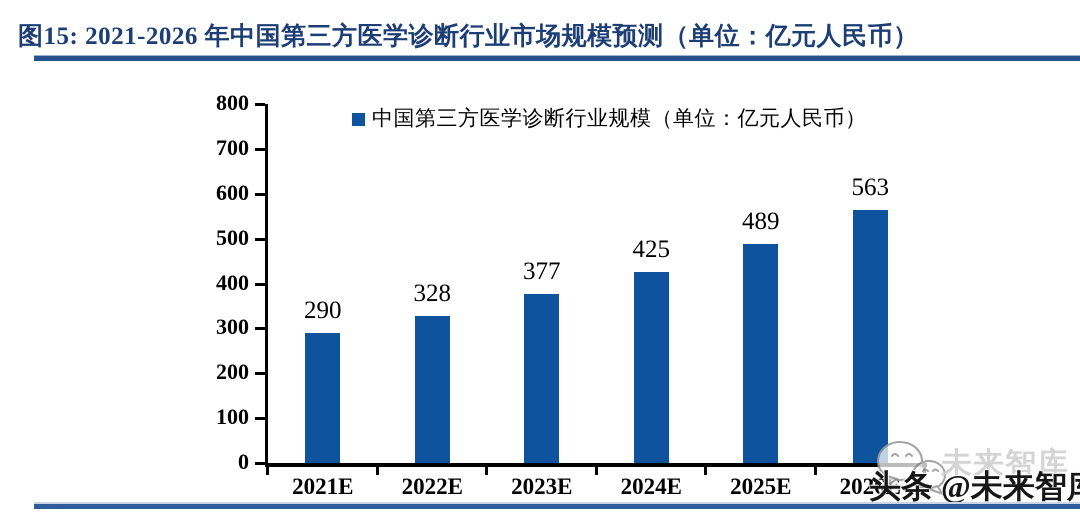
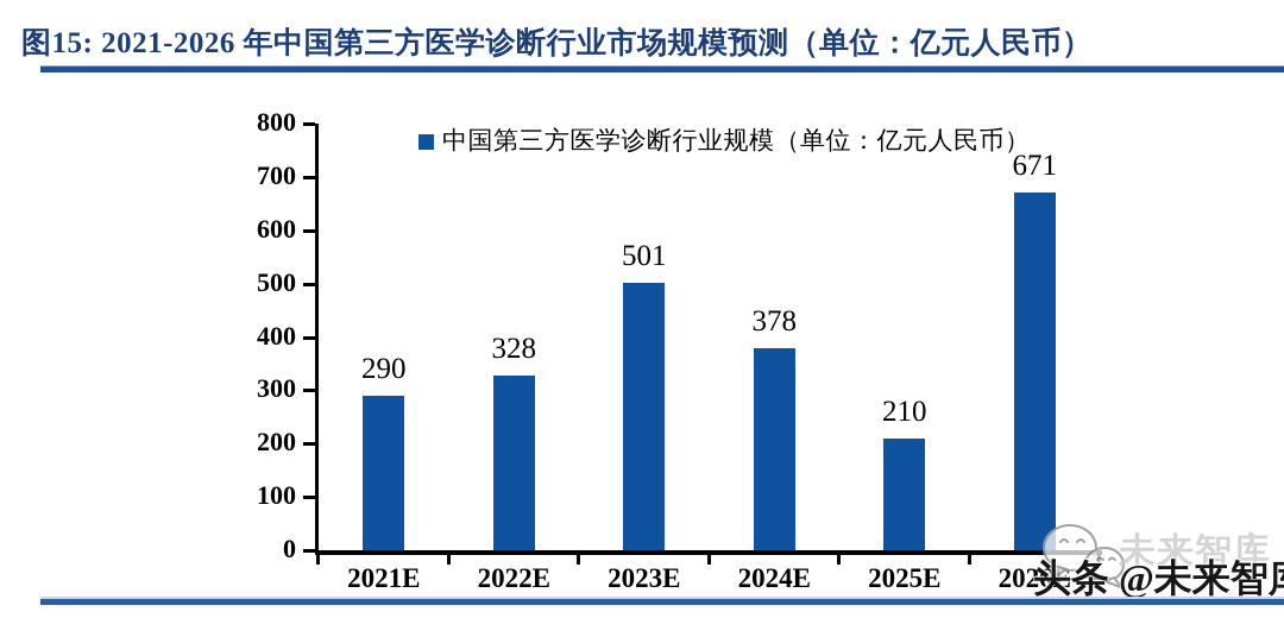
2023E: 377 -> 501
2024E: 425 -> 378
2025E: 489 -> 210
2026E: 563 -> 671
